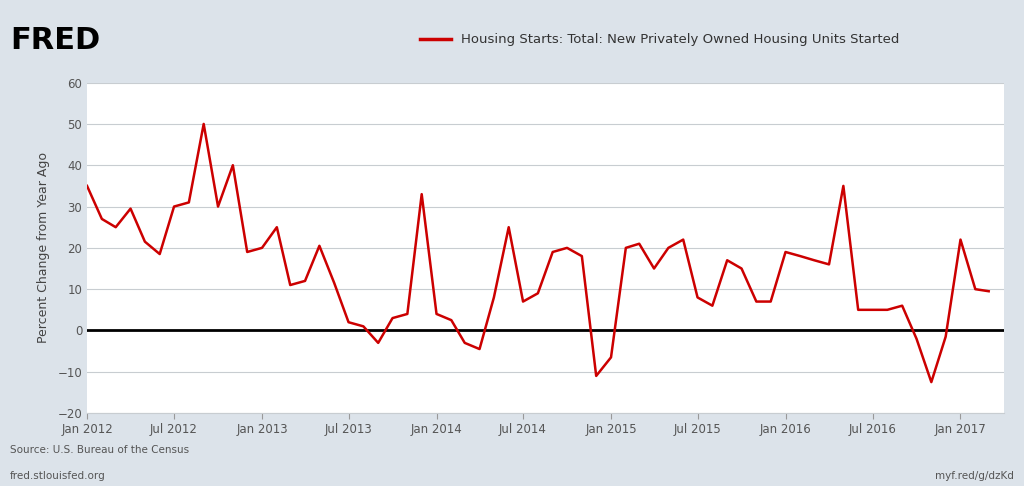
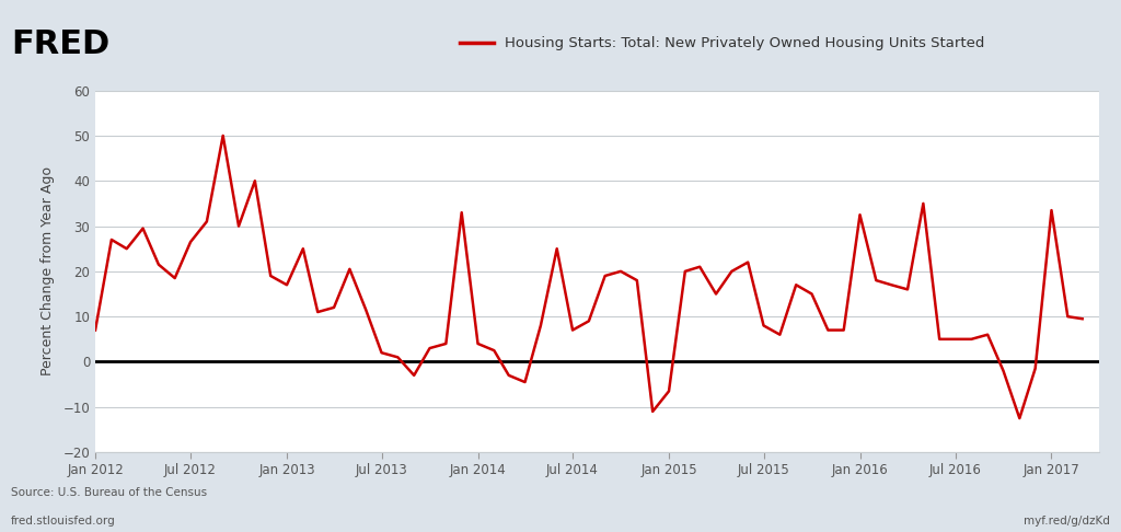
Jan 2012: 35.0 -> 7.0
Jul 2012: 30.0 -> 26.5
Jan 2013: 20.0 -> 17.0
Jan 2016: 19.0 -> 32.5
Jan 2017: 22.0 -> 33.5
